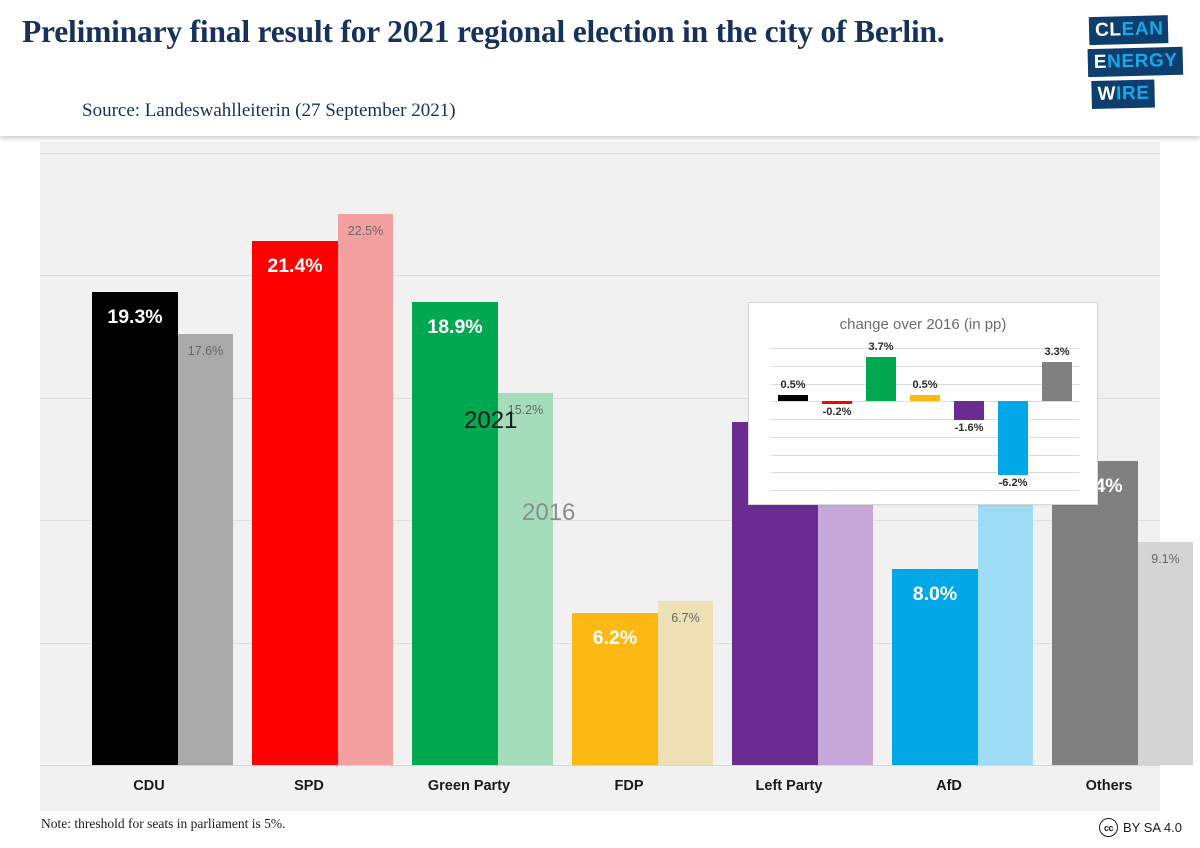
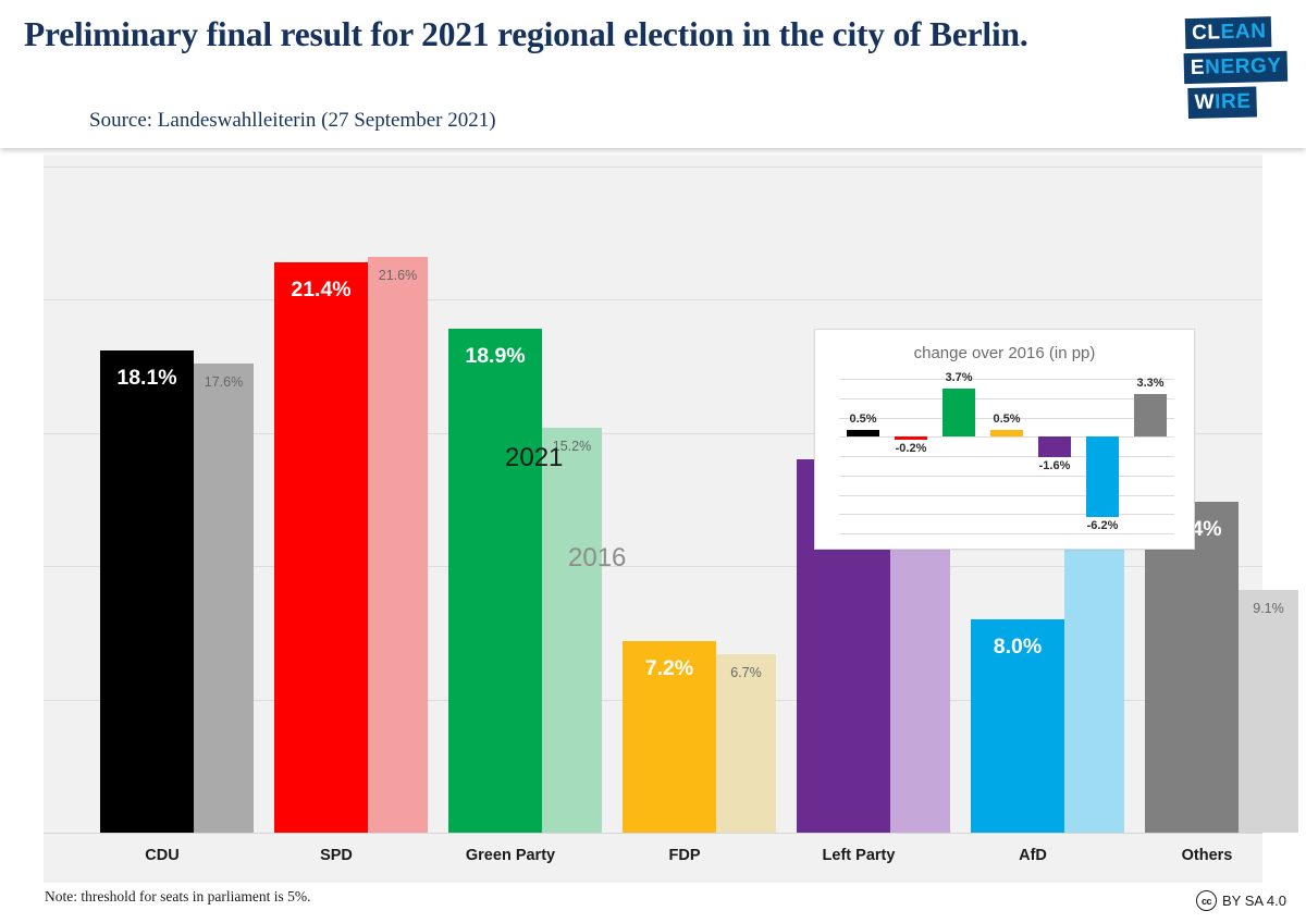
2021/CDU: 19.3% -> 18.1%
2016/SPD: 22.5% -> 21.6%
2021/FDP: 6.2% -> 7.2%
